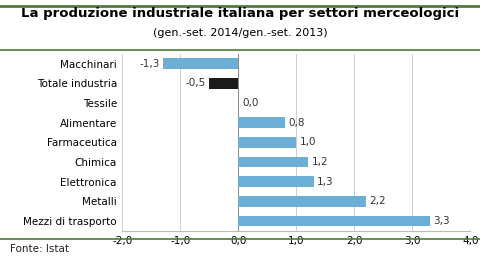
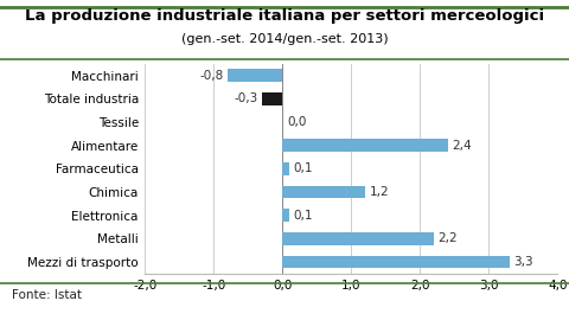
Macchinari: -1,3 -> -0,8
Totale industria: -0,5 -> -0,3
Alimentare: 0,8 -> 2,4
Farmaceutica: 1,0 -> 0,1
Elettronica: 1,3 -> 0,1
